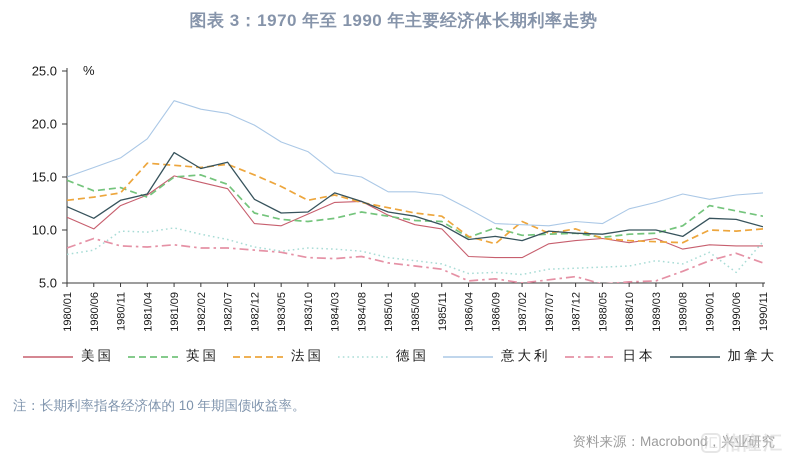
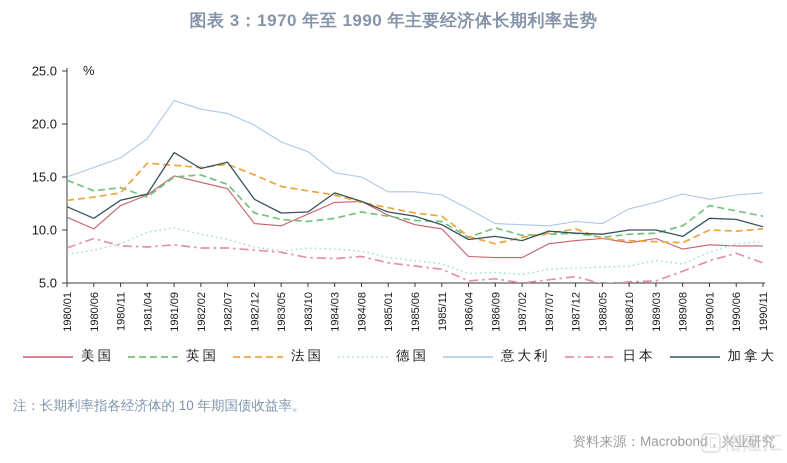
德国/1980/11: 9.9 -> 8.7
法国/1983/10: 12.8 -> 13.7
法国/1987/02: 10.8 -> 9.3
德国/1990/06: 6.0 -> 8.7
